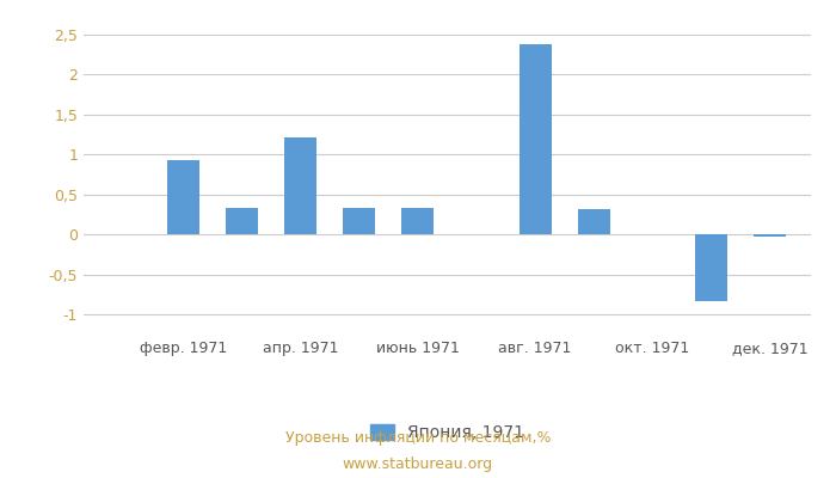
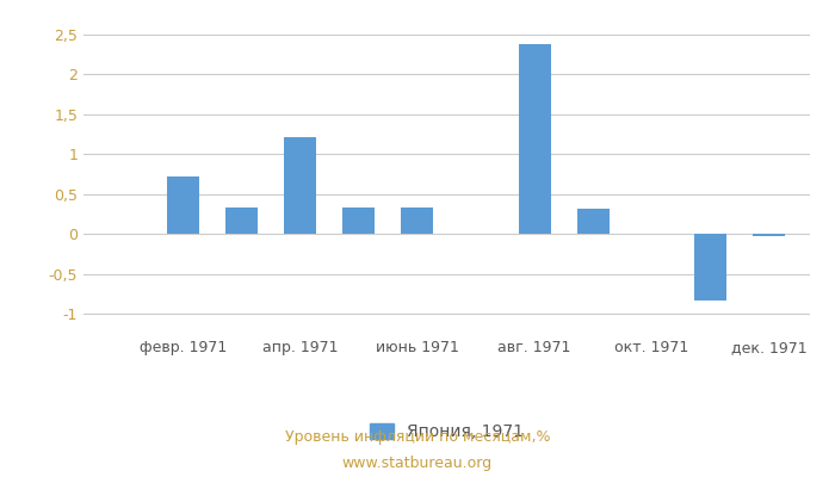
февр. 1971: 0,93 -> 0,72
